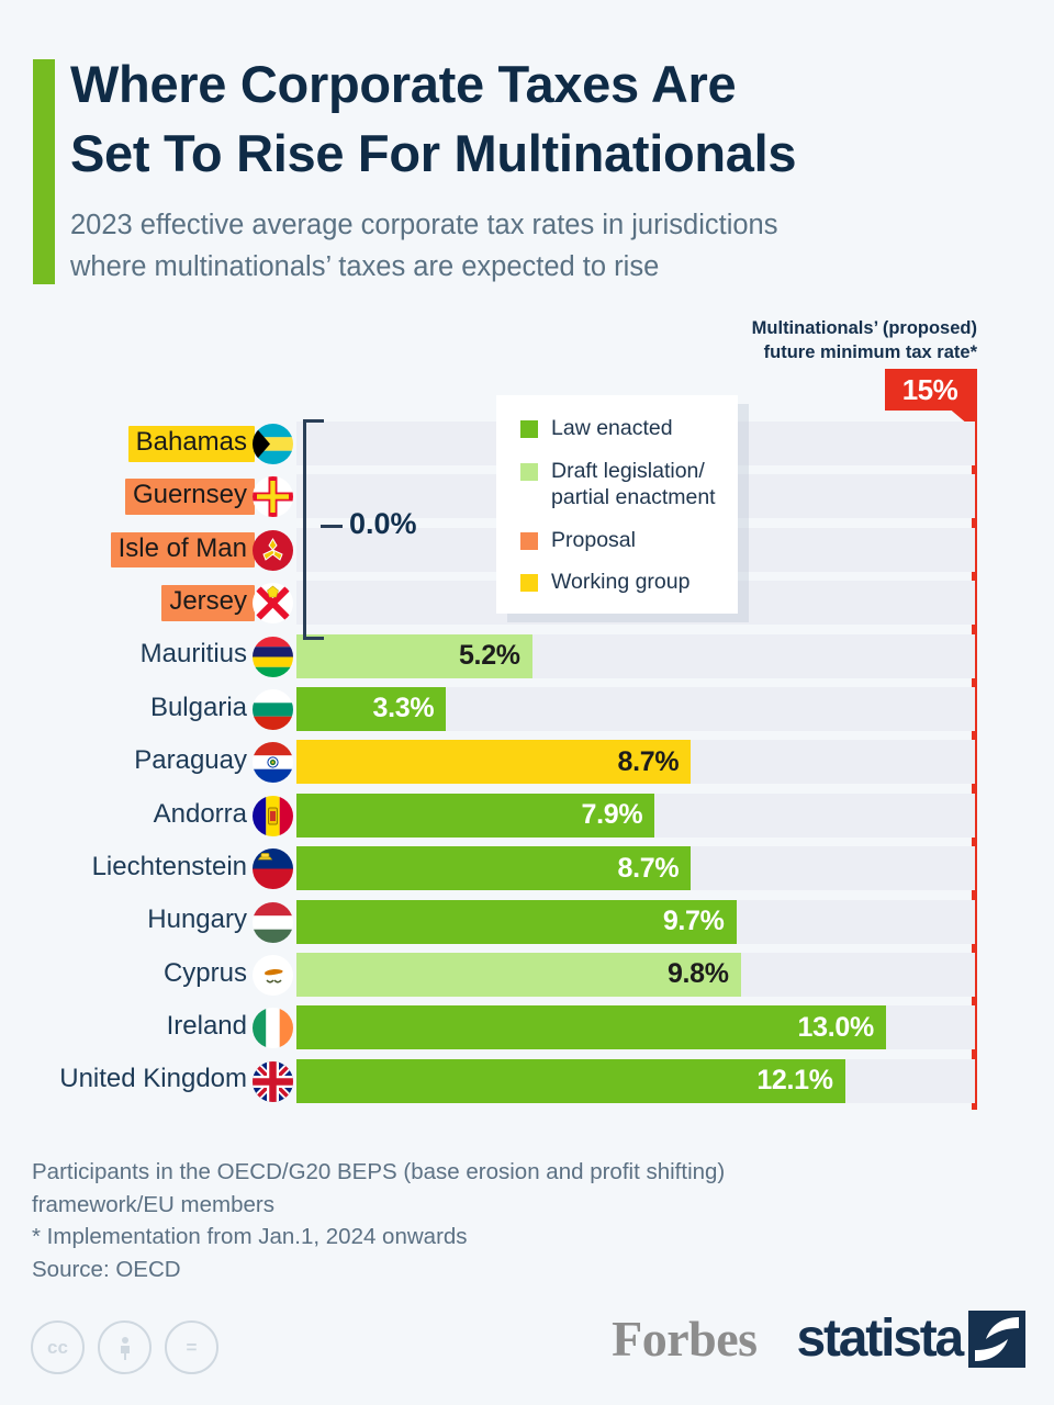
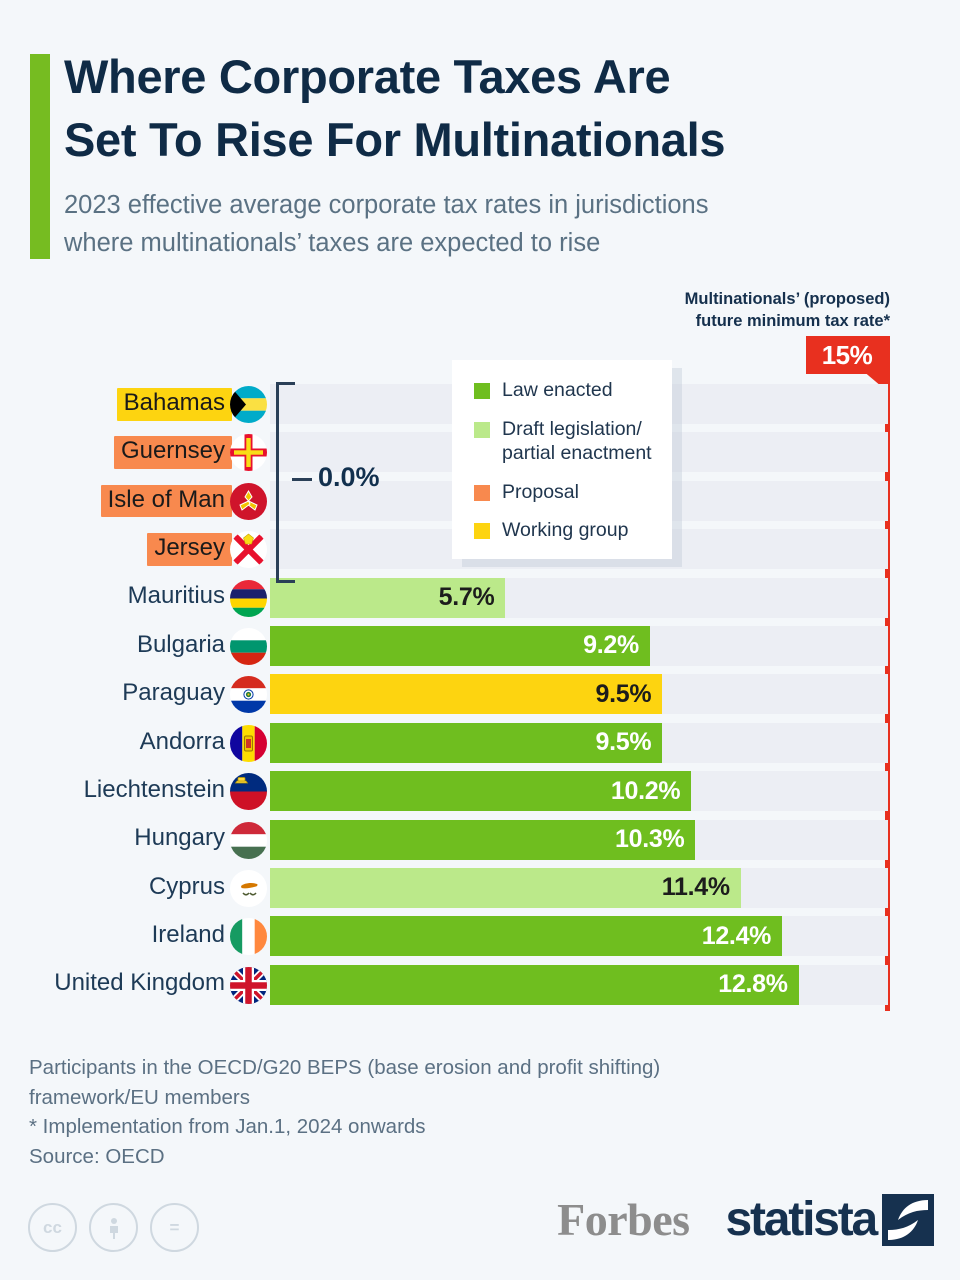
Mauritius: 5.2% -> 5.7%
Bulgaria: 3.3% -> 9.2%
Paraguay: 8.7% -> 9.5%
Andorra: 7.9% -> 9.5%
Liechtenstein: 8.7% -> 10.2%
Hungary: 9.7% -> 10.3%
Cyprus: 9.8% -> 11.4%
Ireland: 13.0% -> 12.4%
United Kingdom: 12.1% -> 12.8%
